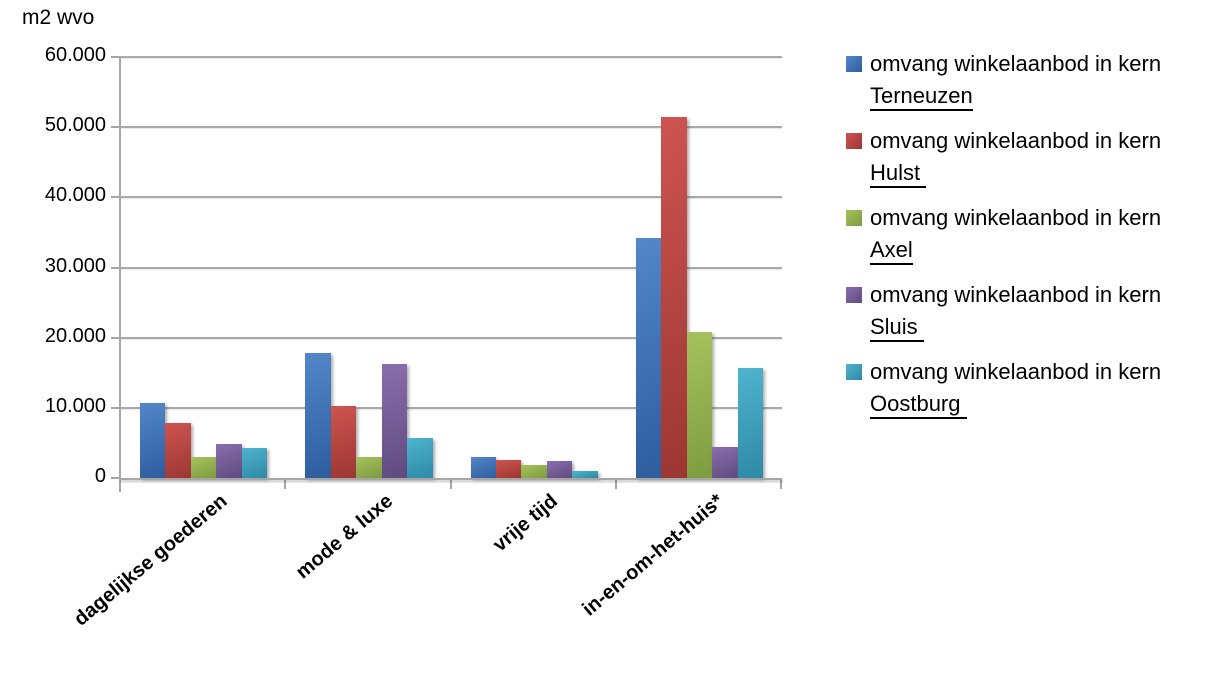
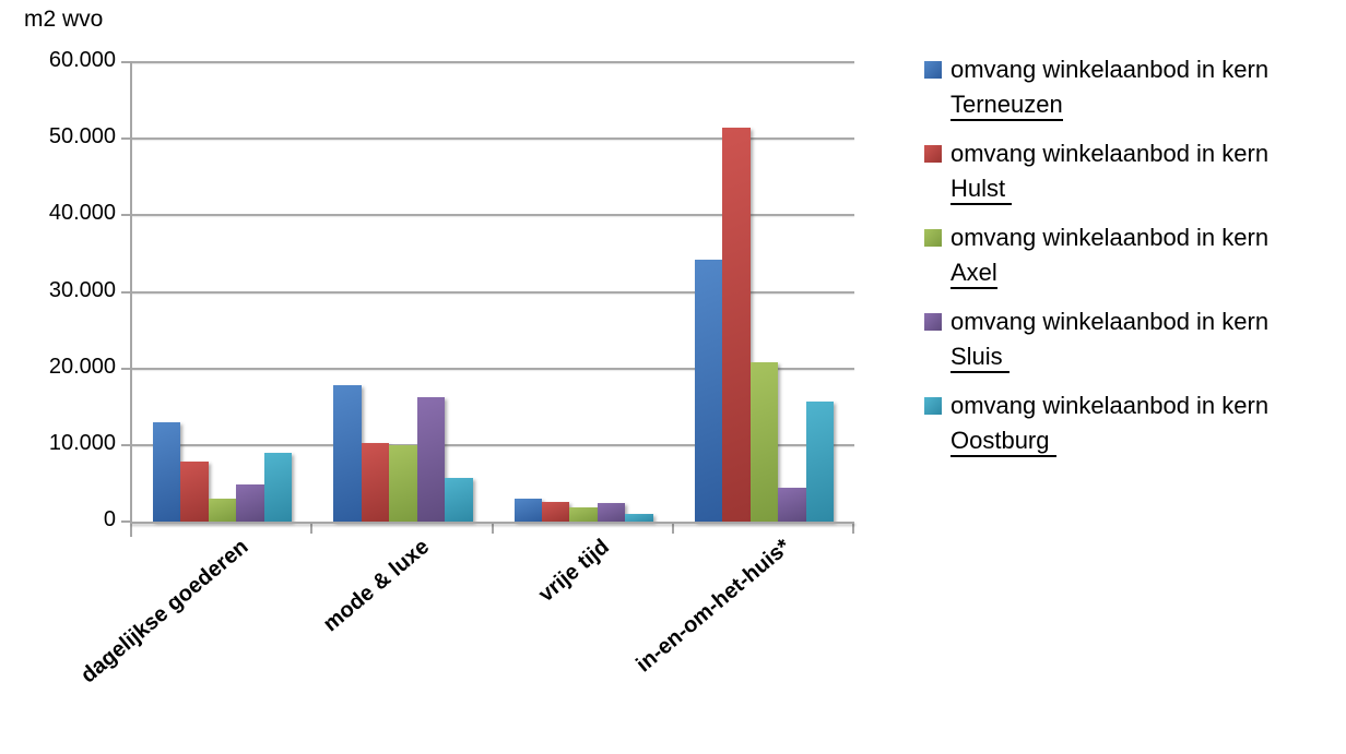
omvang winkelaanbod in kern Terneuzen/dagelijkse goederen: 11000 -> 13000
omvang winkelaanbod in kern Oostburg/dagelijkse goederen: 4000 -> 9000
omvang winkelaanbod in kern Axel/mode & luxe: 3000 -> 10000
